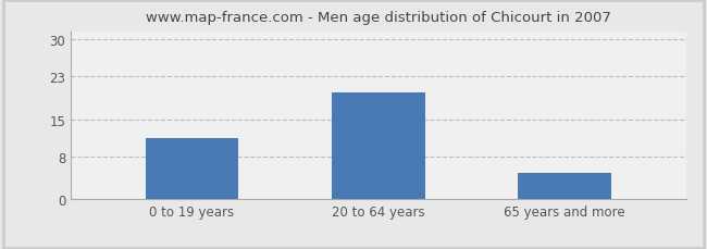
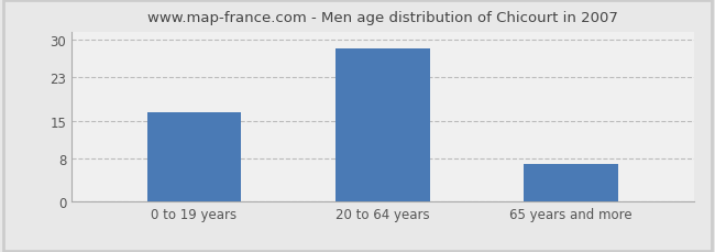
0 to 19 years: 11.5 -> 16.5
20 to 64 years: 20.0 -> 28.5
65 years and more: 5.0 -> 7.0
